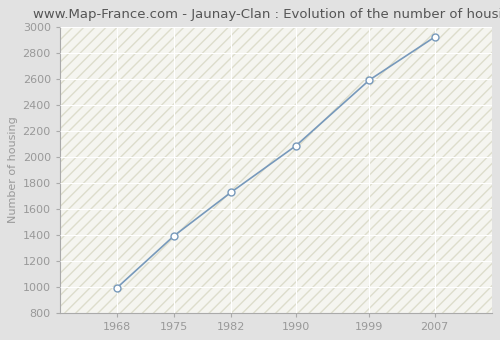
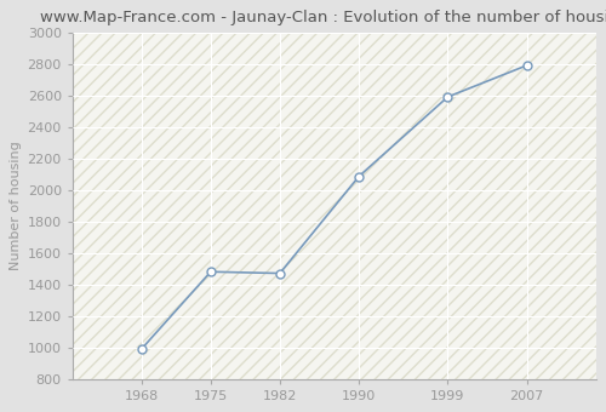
1975: 1390 -> 1480
1982: 1720 -> 1470
2007: 2920 -> 2790
